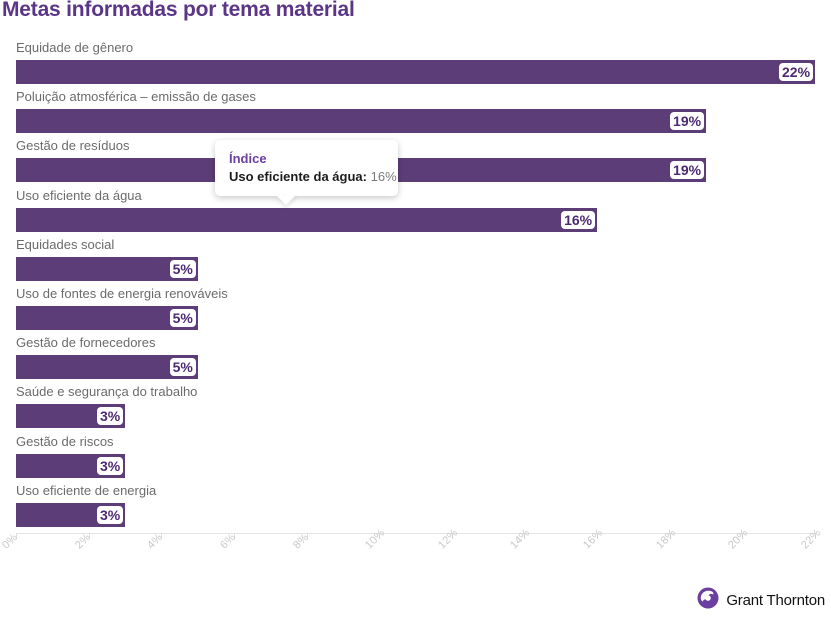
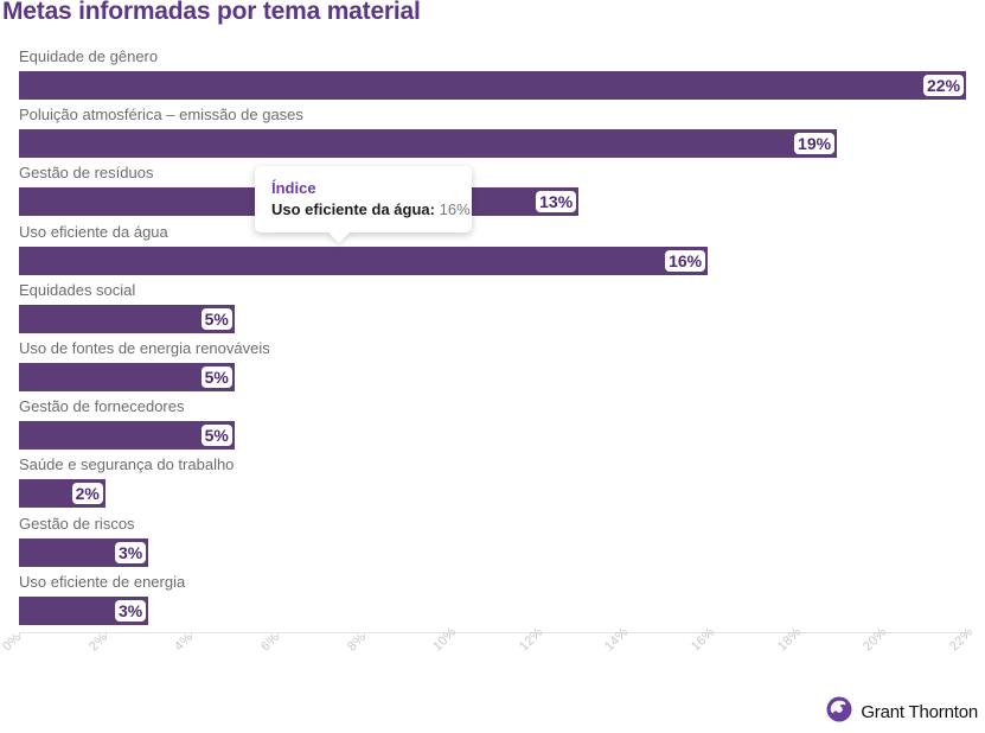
Gestão de resíduos: 19% -> 13%
Saúde e segurança do trabalho: 3% -> 2%
